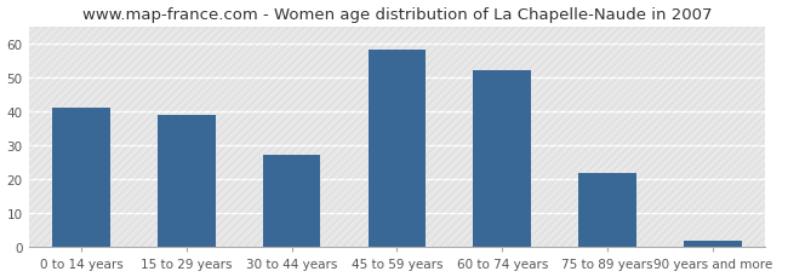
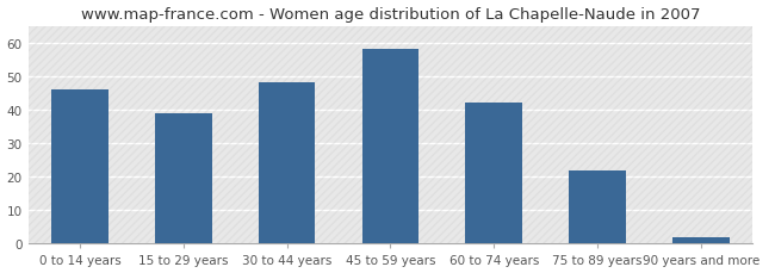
0 to 14 years: 41 -> 46
30 to 44 years: 27 -> 48
60 to 74 years: 52 -> 42
